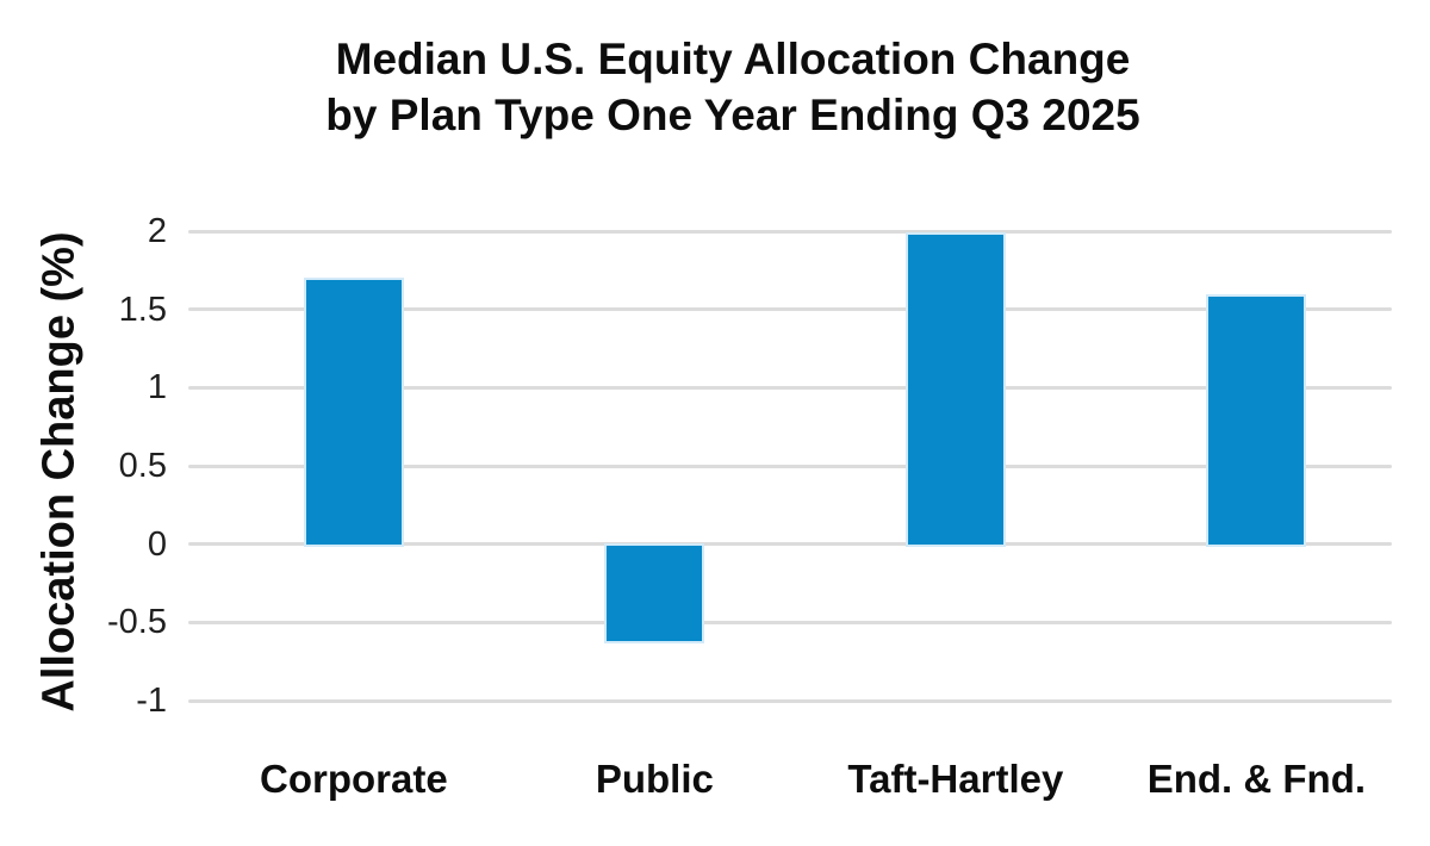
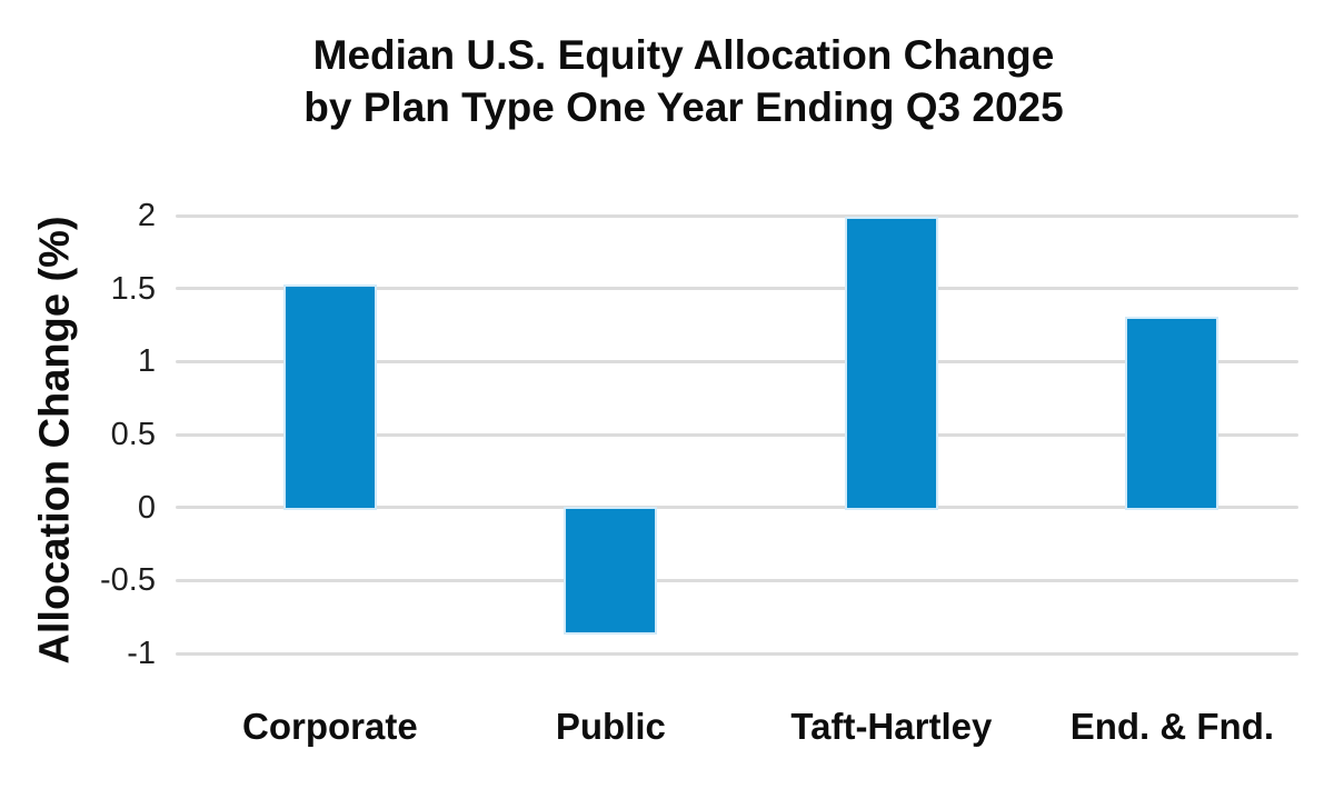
Corporate: 1.69 -> 1.51
Public: -0.61 -> -0.85
End. & Fnd.: 1.58 -> 1.29
